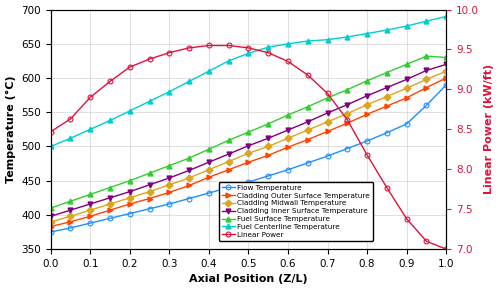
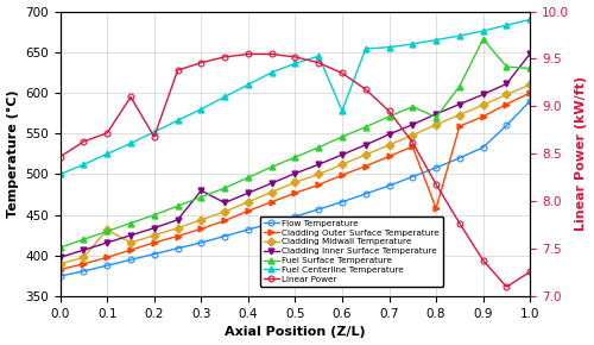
Cladding Midwall Temperature/0.1: 407 -> 432
Linear Power/0.1: 8.90 -> 8.72
Linear Power/0.2: 9.28 -> 8.68
Cladding Inner Surface Temperature/0.3: 454 -> 480
Fuel Centerline Temperature/0.6: 650 -> 578
Cladding Outer Surface Temperature/0.8: 547 -> 458
Fuel Surface Temperature/0.8: 596 -> 570
Fuel Surface Temperature/0.9: 620 -> 666
Cladding Inner Surface Temperature/1.0: 620 -> 648
Linear Power/1.0: 7.00 -> 7.26
